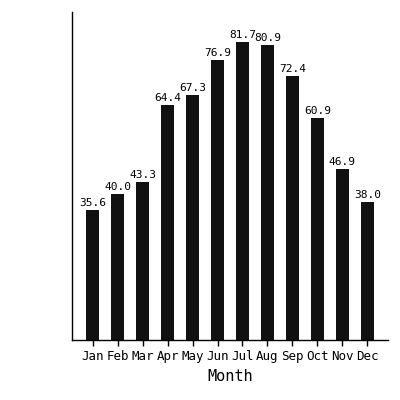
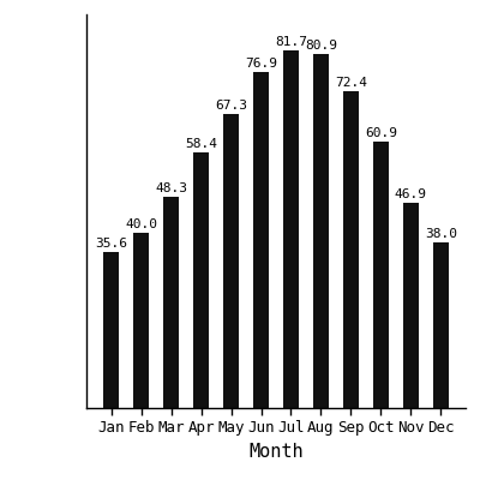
Mar: 43.3 -> 48.3
Apr: 64.4 -> 58.4
